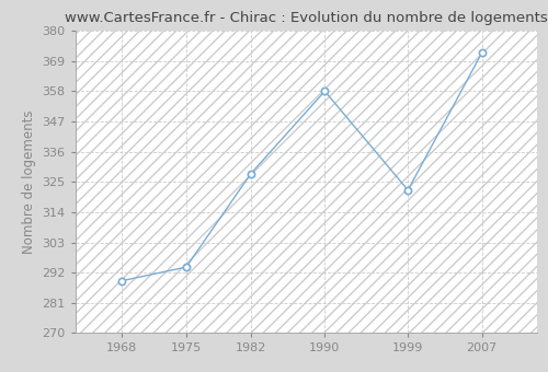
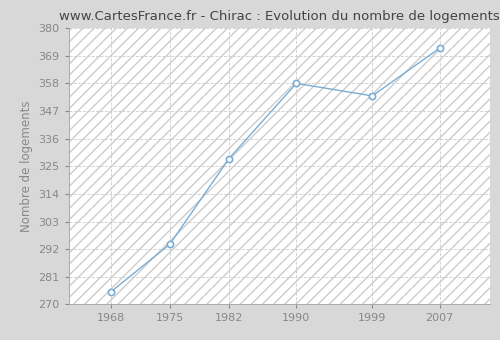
1968: 289 -> 275
1999: 322 -> 353
